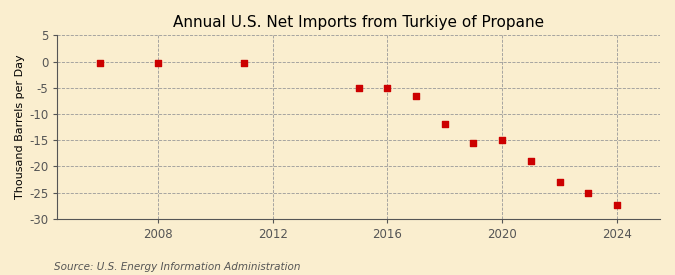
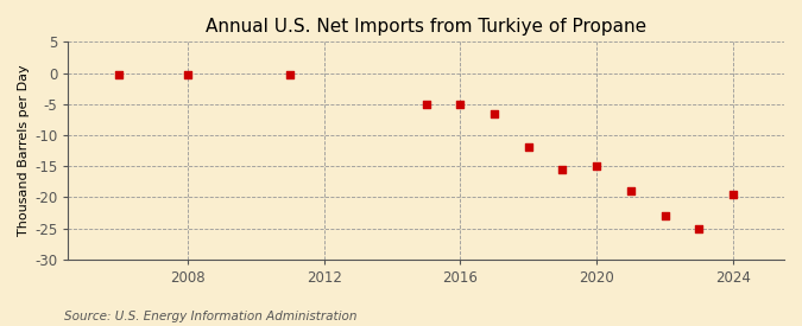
2024: -27.4 -> -19.5
